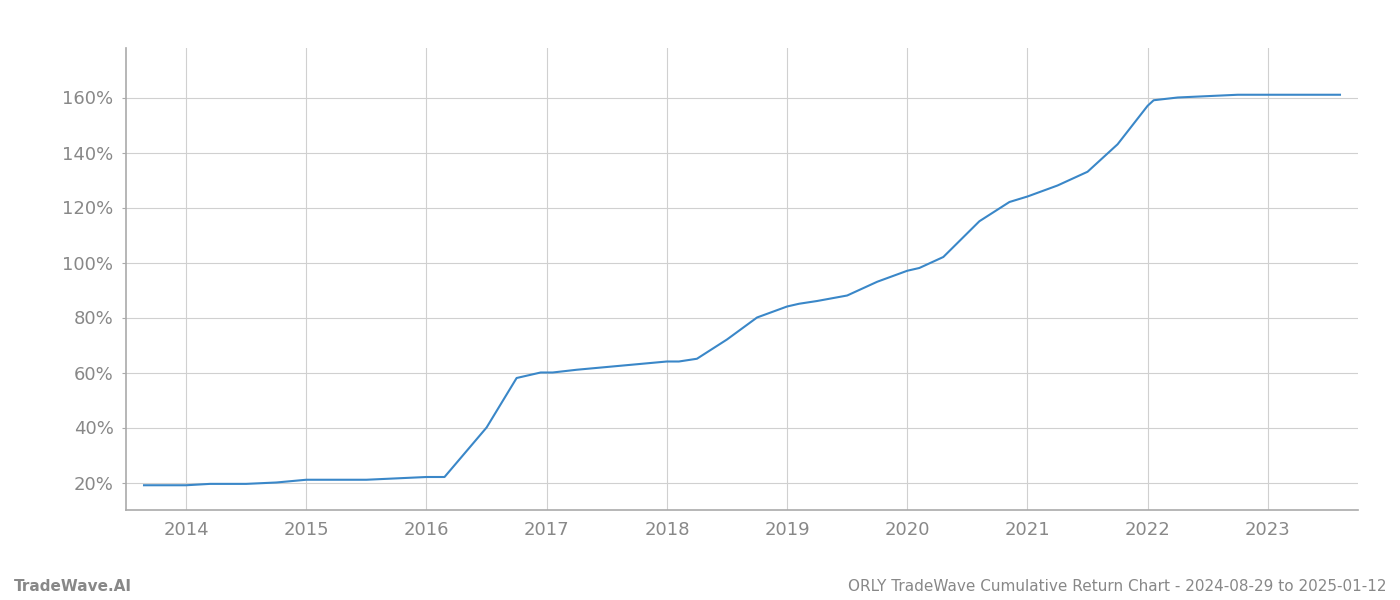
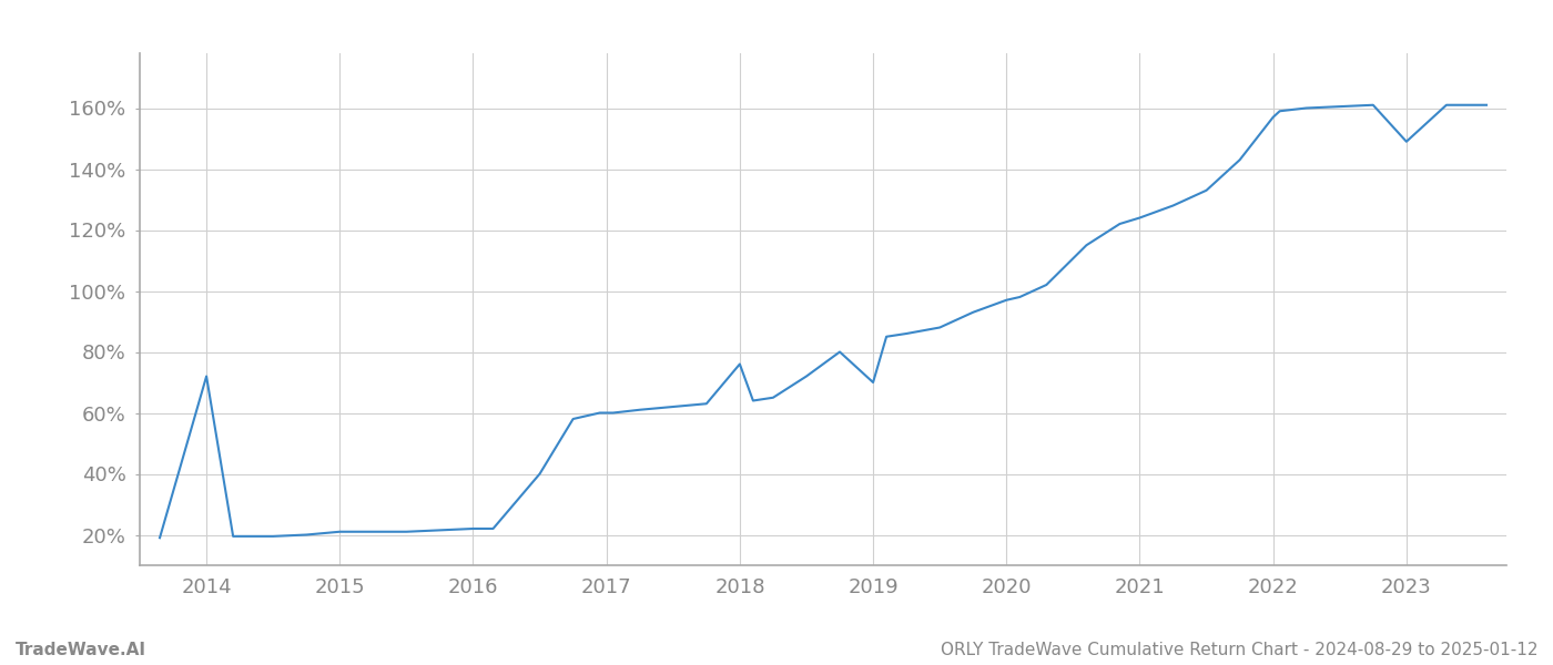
2014: 19.0% -> 72.0%
2018: 64.0% -> 76.0%
2019: 84.0% -> 70.0%
2023: 161.0% -> 149.0%
